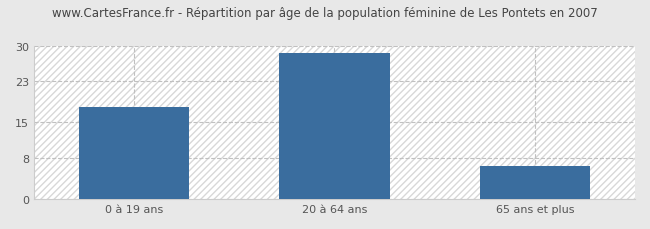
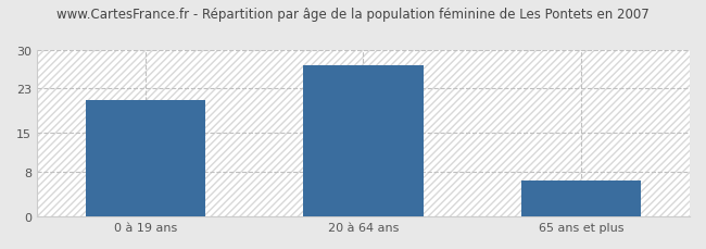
0 à 19 ans: 18.0 -> 21.0
20 à 64 ans: 28.5 -> 27.2
